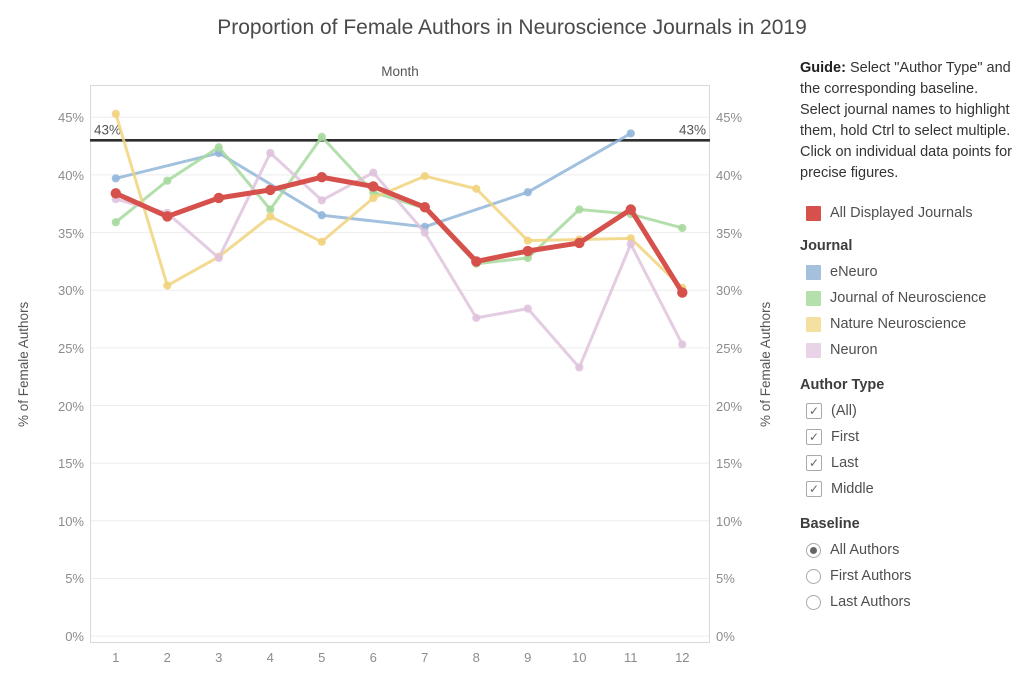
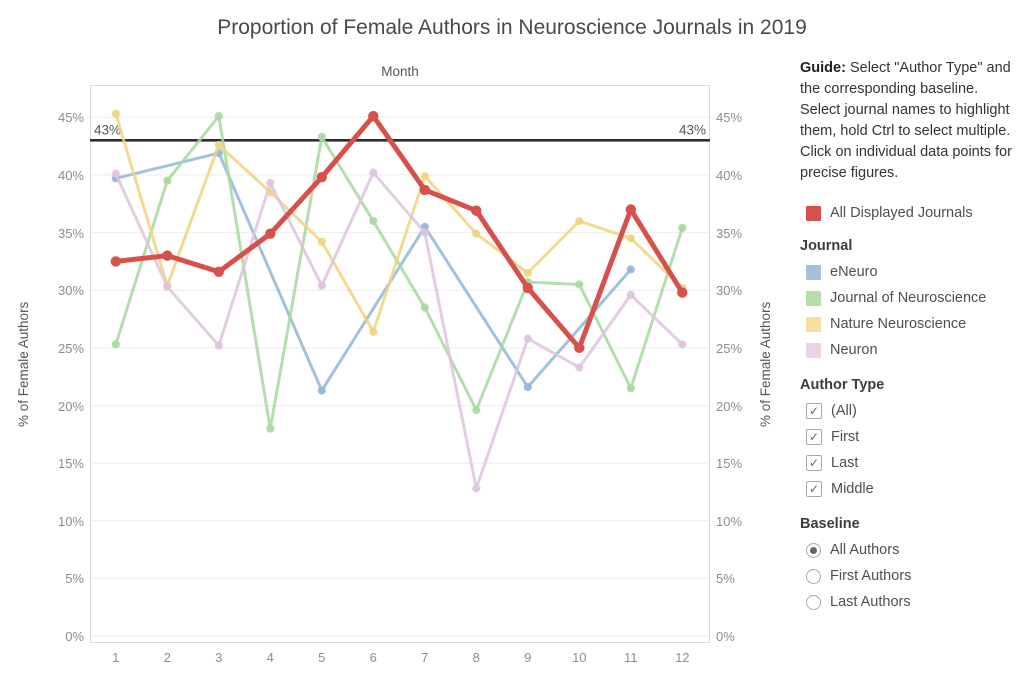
Journal of Neuroscience/1: 35.9% -> 25.3%
Neuron/1: 37.9% -> 40.1%
All Displayed Journals/1: 38.4% -> 32.5%
Neuron/2: 36.7% -> 30.3%
All Displayed Journals/2: 36.4% -> 33.0%
Journal of Neuroscience/3: 42.4% -> 45.1%
Nature Neuroscience/3: 32.9% -> 42.6%
Neuron/3: 32.8% -> 25.2%
All Displayed Journals/3: 38.0% -> 31.6%
Journal of Neuroscience/4: 37.0% -> 18.0%
Nature Neuroscience/4: 36.4% -> 38.5%
Neuron/4: 41.9% -> 39.3%
All Displayed Journals/4: 38.7% -> 34.9%
eNeuro/5: 36.5% -> 21.3%
Neuron/5: 37.8% -> 30.4%
Journal of Neuroscience/6: 38.5% -> 36.0%
Nature Neuroscience/6: 38.0% -> 26.4%
All Displayed Journals/6: 39.0% -> 45.1%
Journal of Neuroscience/7: 37.1% -> 28.5%
All Displayed Journals/7: 37.2% -> 38.7%
Journal of Neuroscience/8: 32.3% -> 19.6%
Nature Neuroscience/8: 38.8% -> 34.9%
Neuron/8: 27.6% -> 12.8%
All Displayed Journals/8: 32.5% -> 36.9%
eNeuro/9: 38.5% -> 21.6%
Journal of Neuroscience/9: 32.8% -> 30.7%
Nature Neuroscience/9: 34.3% -> 31.5%
Neuron/9: 28.4% -> 25.8%
All Displayed Journals/9: 33.4% -> 30.2%
Journal of Neuroscience/10: 37.0% -> 30.5%
Nature Neuroscience/10: 34.4% -> 36.0%
All Displayed Journals/10: 34.1% -> 25.0%
eNeuro/11: 43.6% -> 31.8%
Journal of Neuroscience/11: 36.6% -> 21.5%
Neuron/11: 34.0% -> 29.6%
